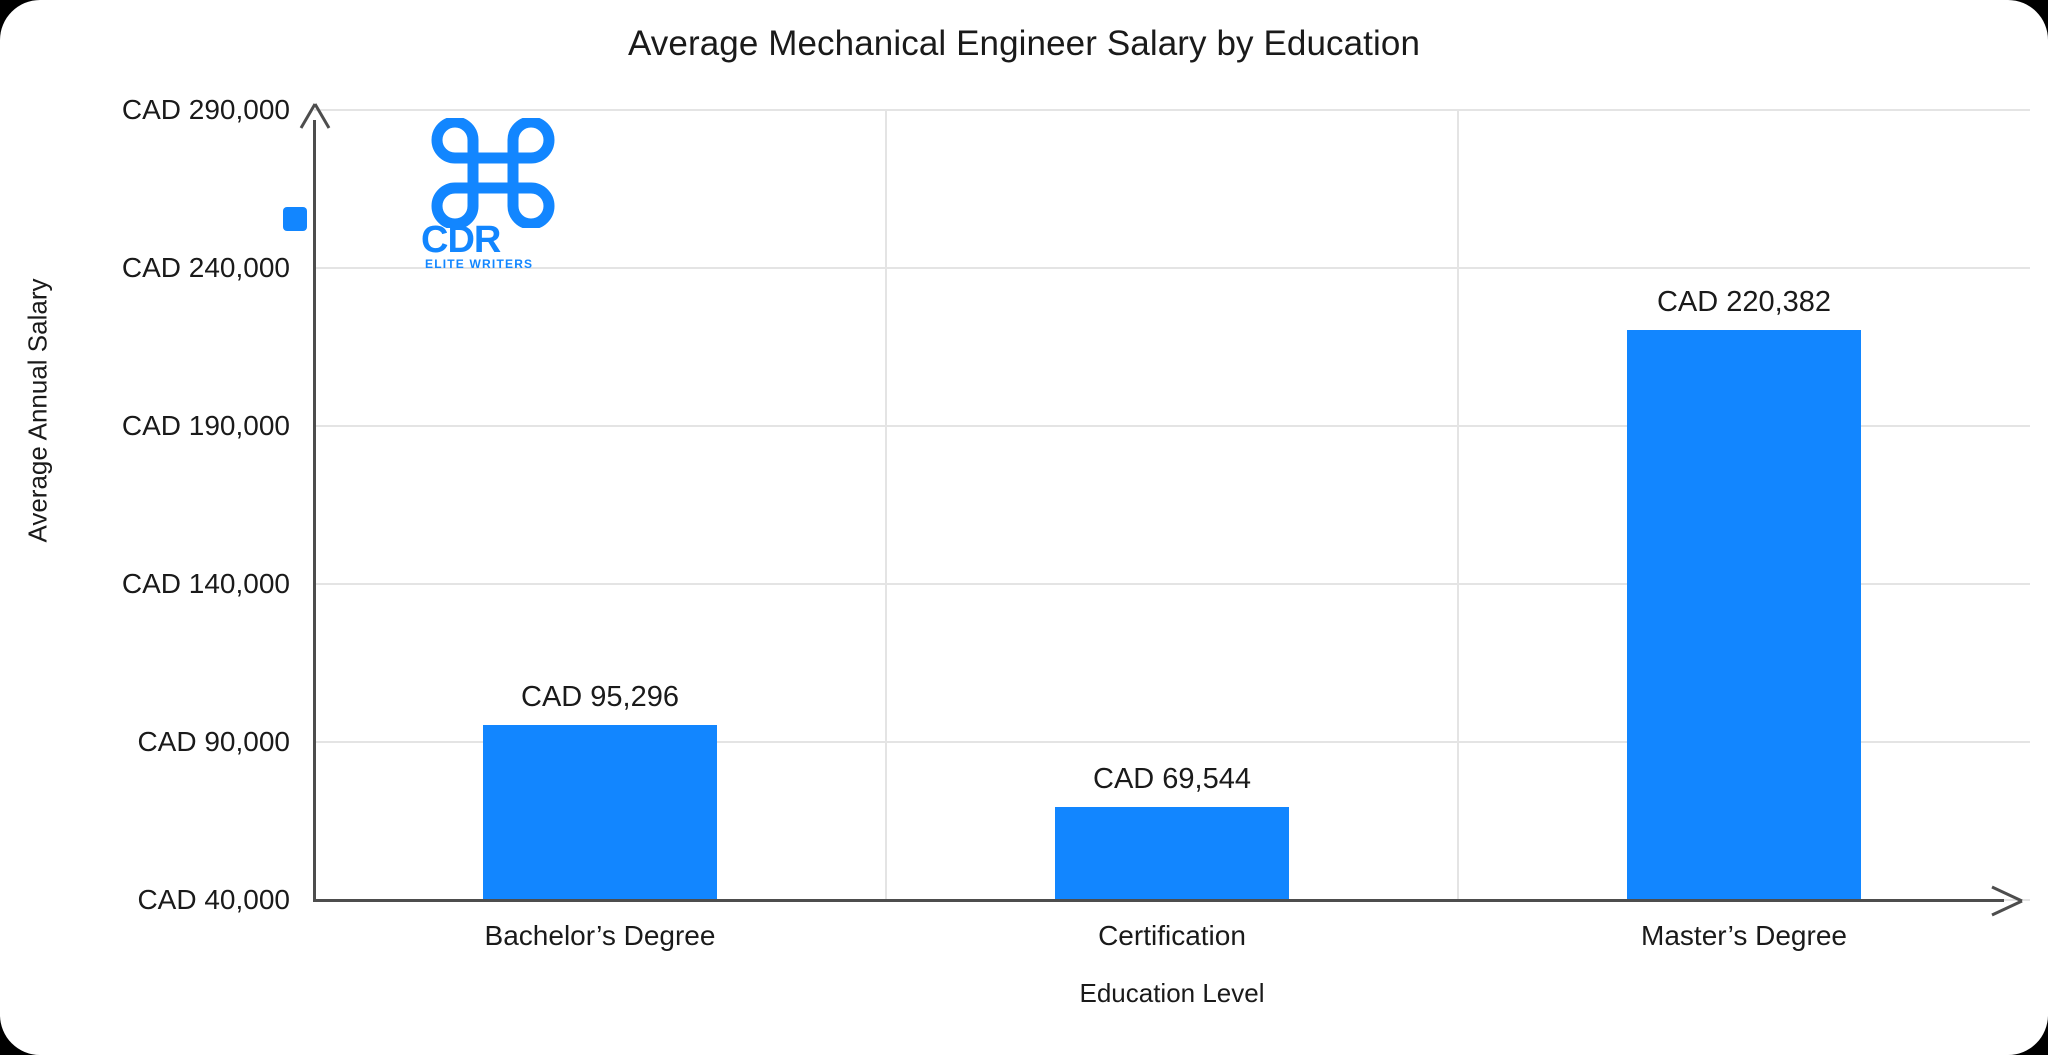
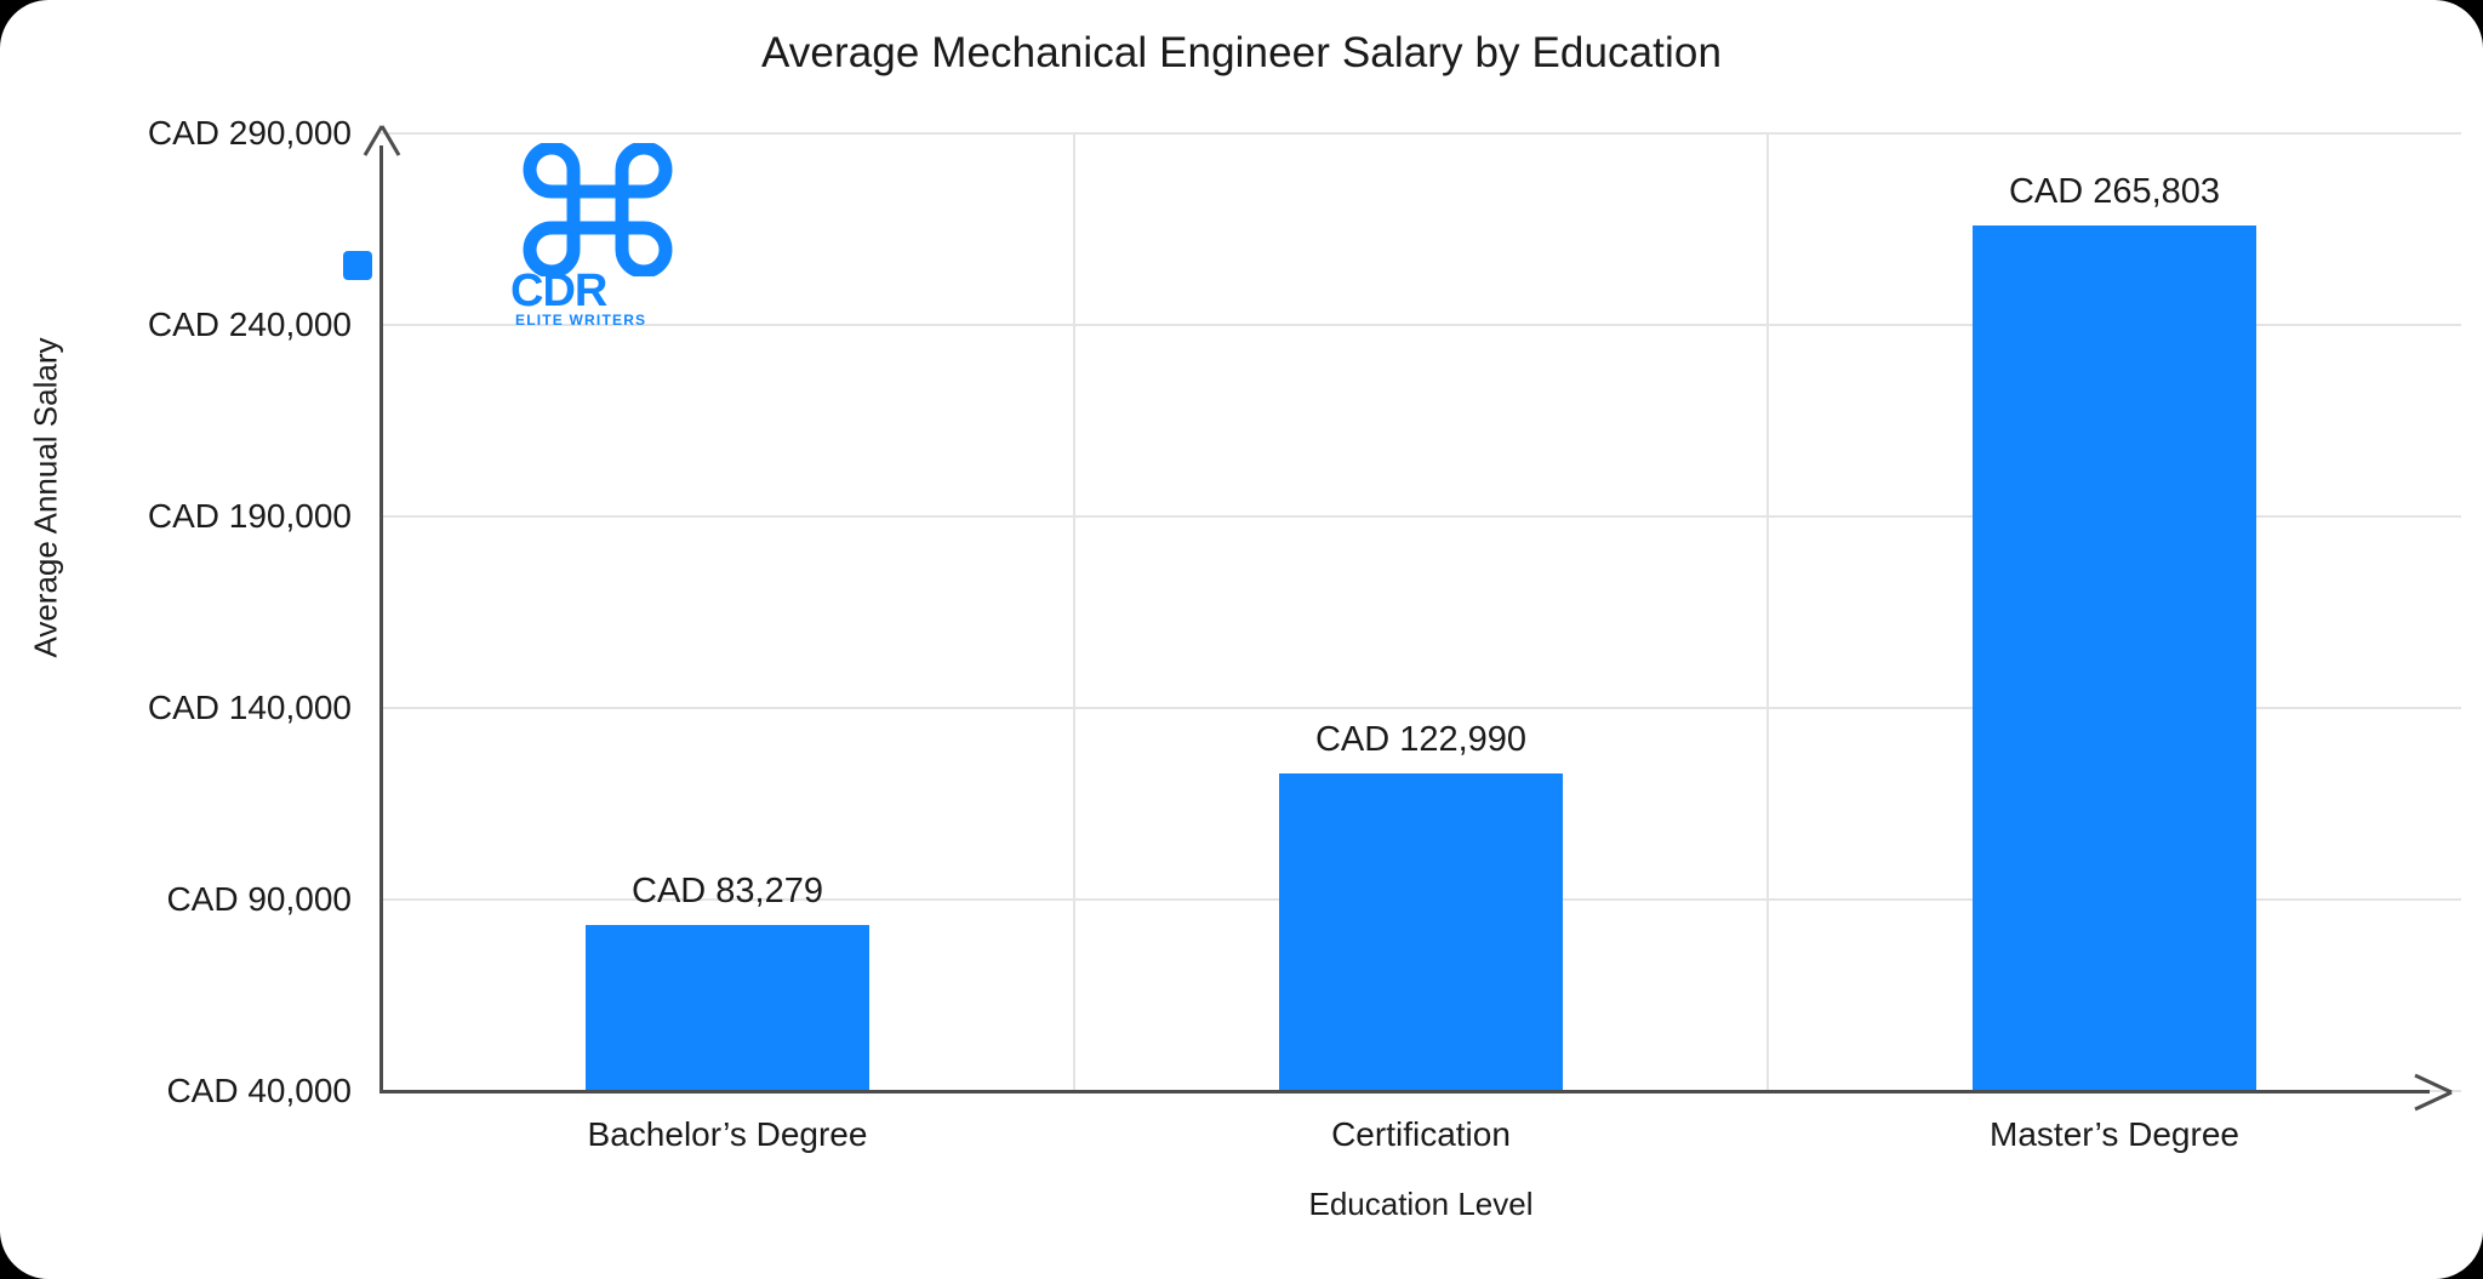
Bachelor’s Degree: 95,296 -> 83,279
Certification: 69,544 -> 122,990
Master’s Degree: 220,382 -> 265,803
